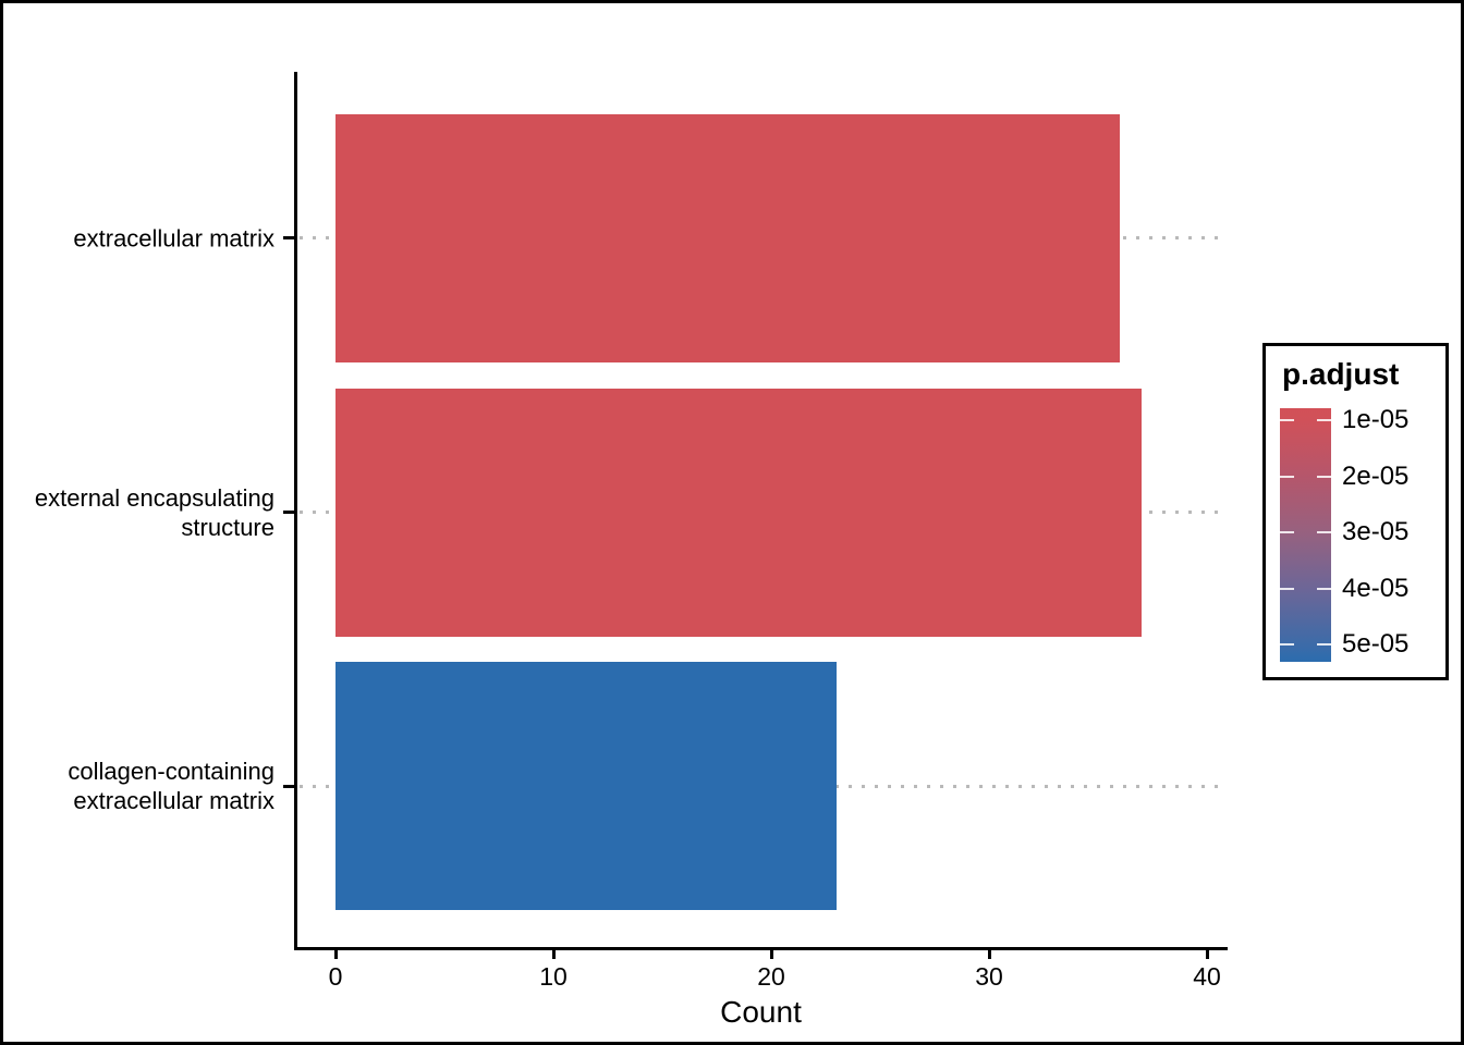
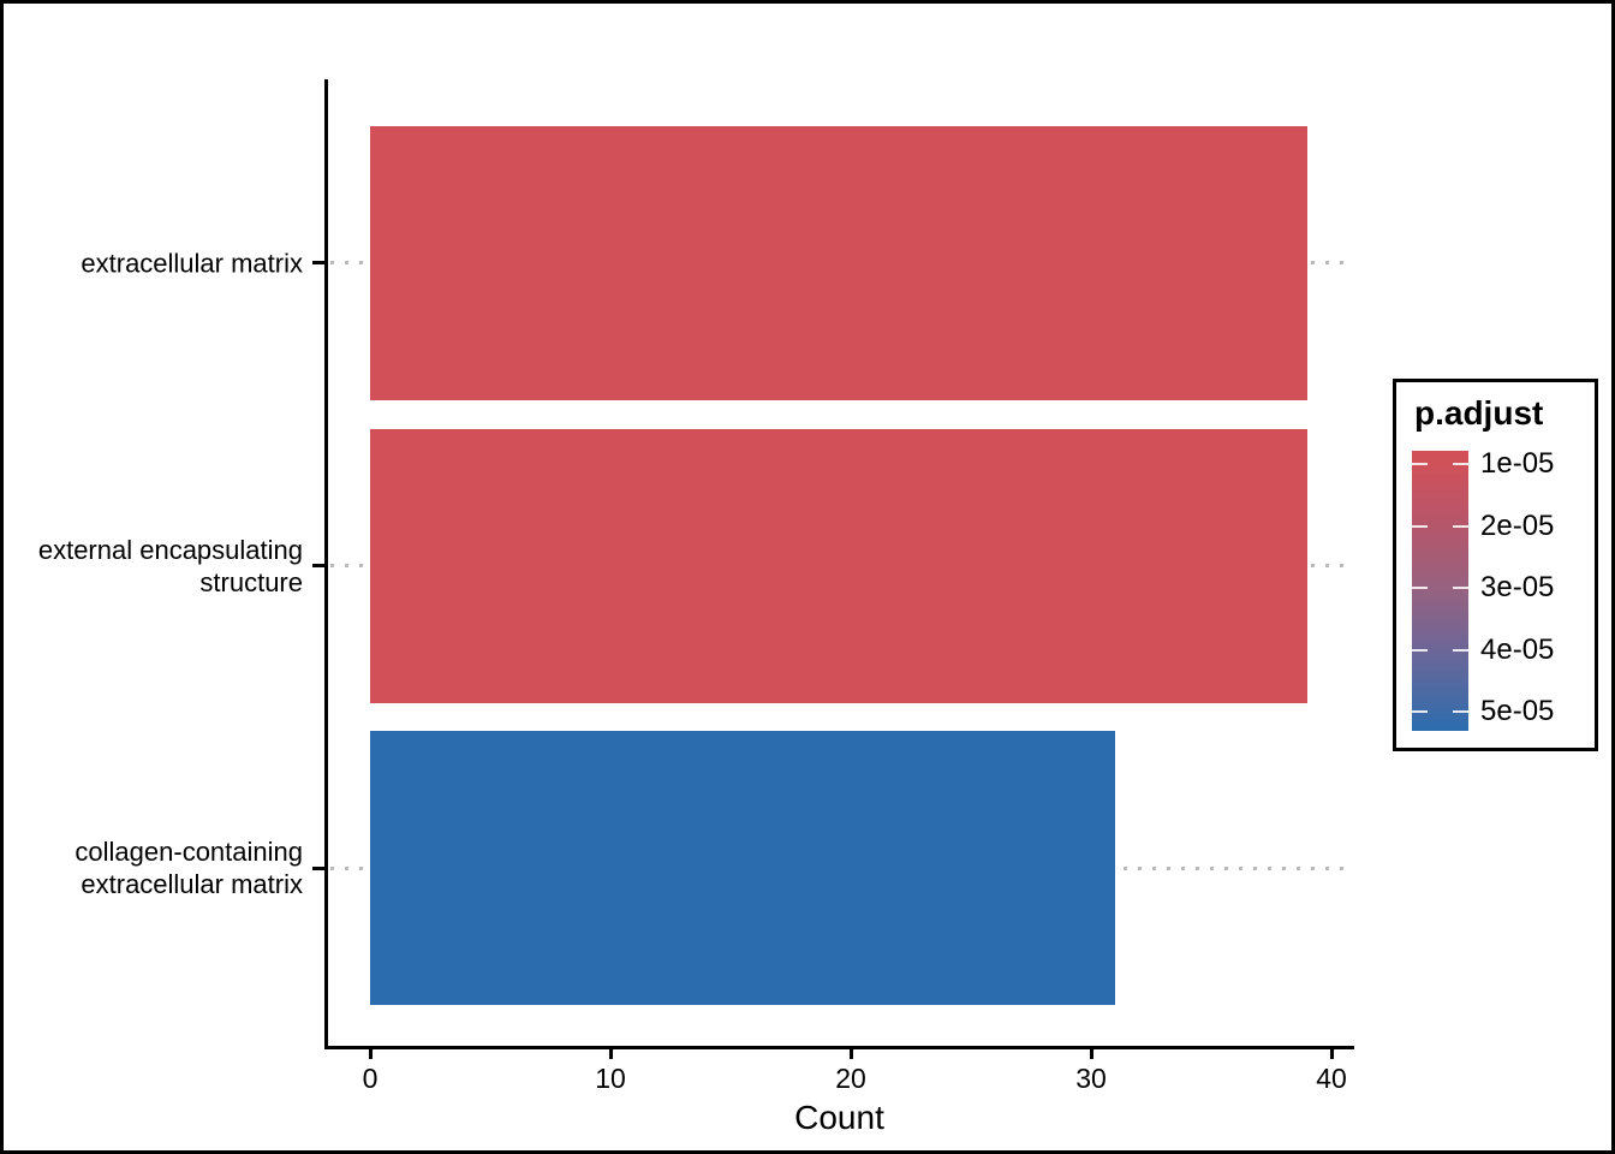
extracellular matrix: 36 -> 39
external encapsulating structure: 37 -> 39
collagen-containing extracellular matrix: 23 -> 31
